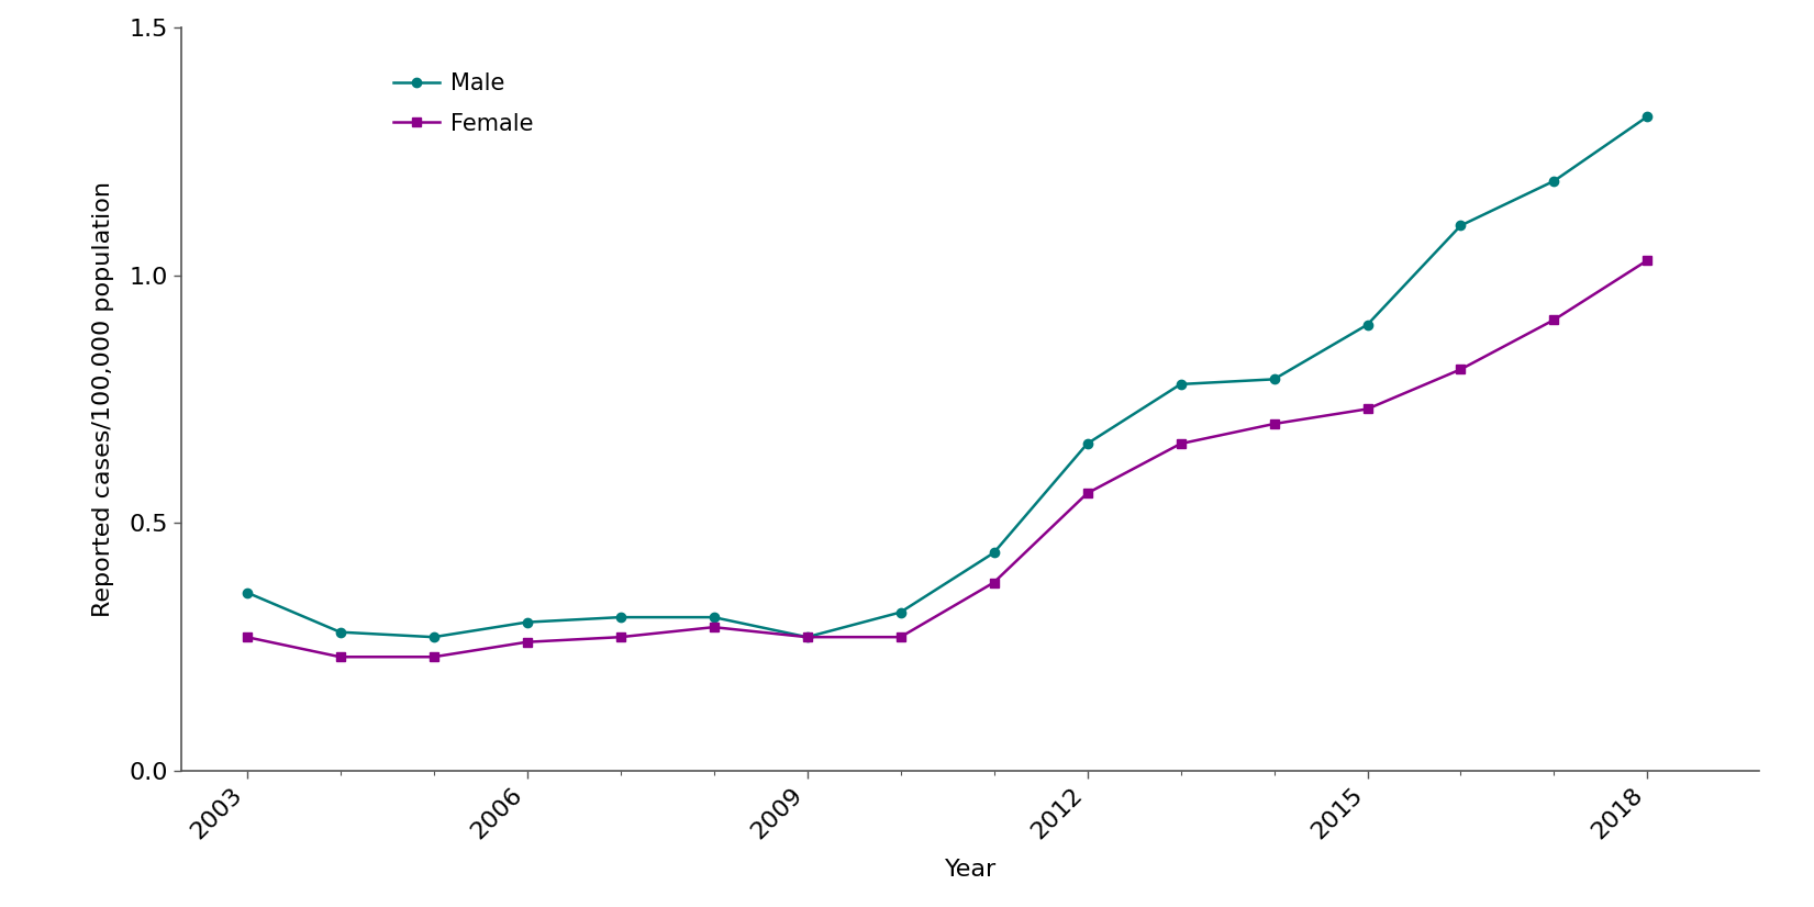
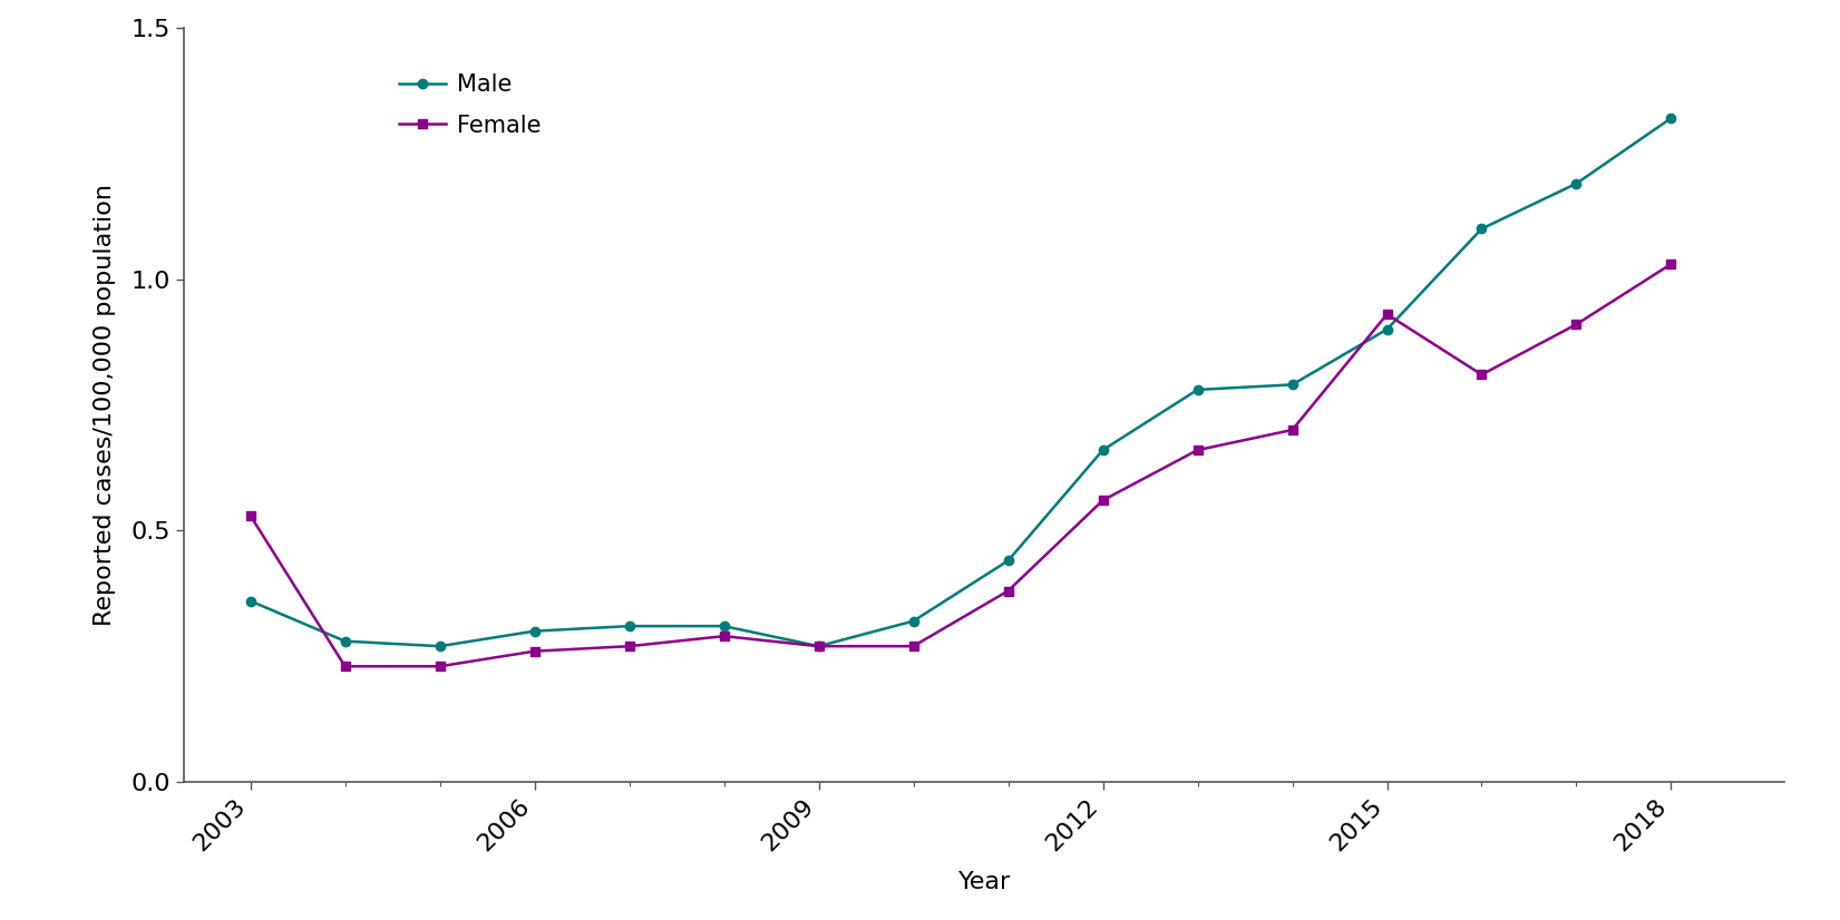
Female/2003: 0.27 -> 0.53
Female/2015: 0.73 -> 0.93
